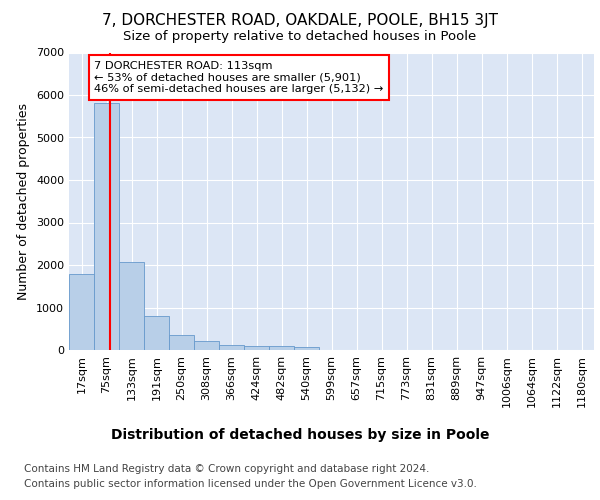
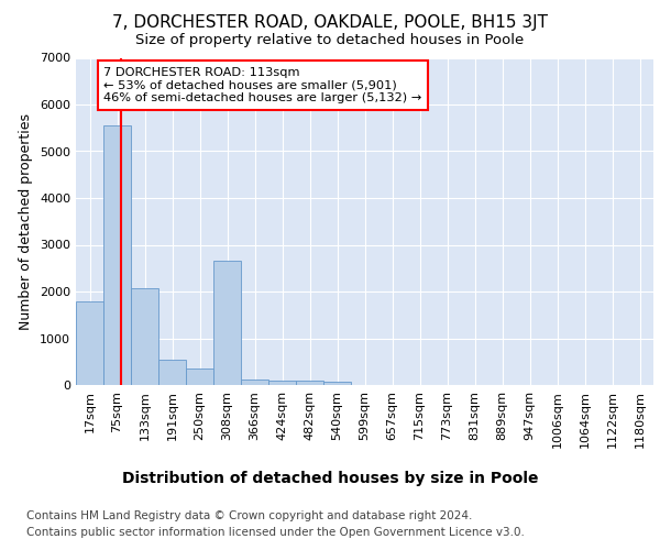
75sqm: 5800 -> 5550
191sqm: 800 -> 550
308sqm: 220 -> 2650
